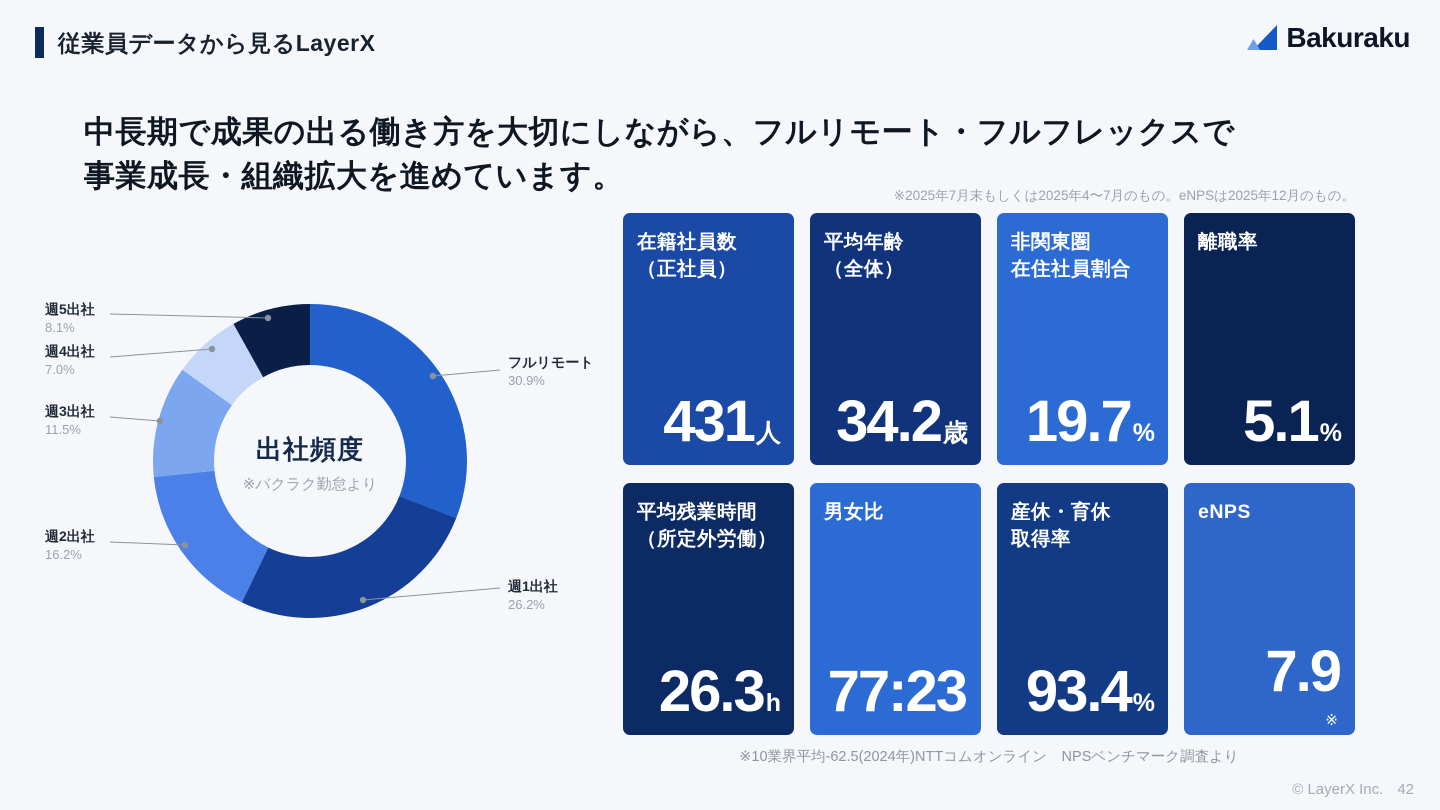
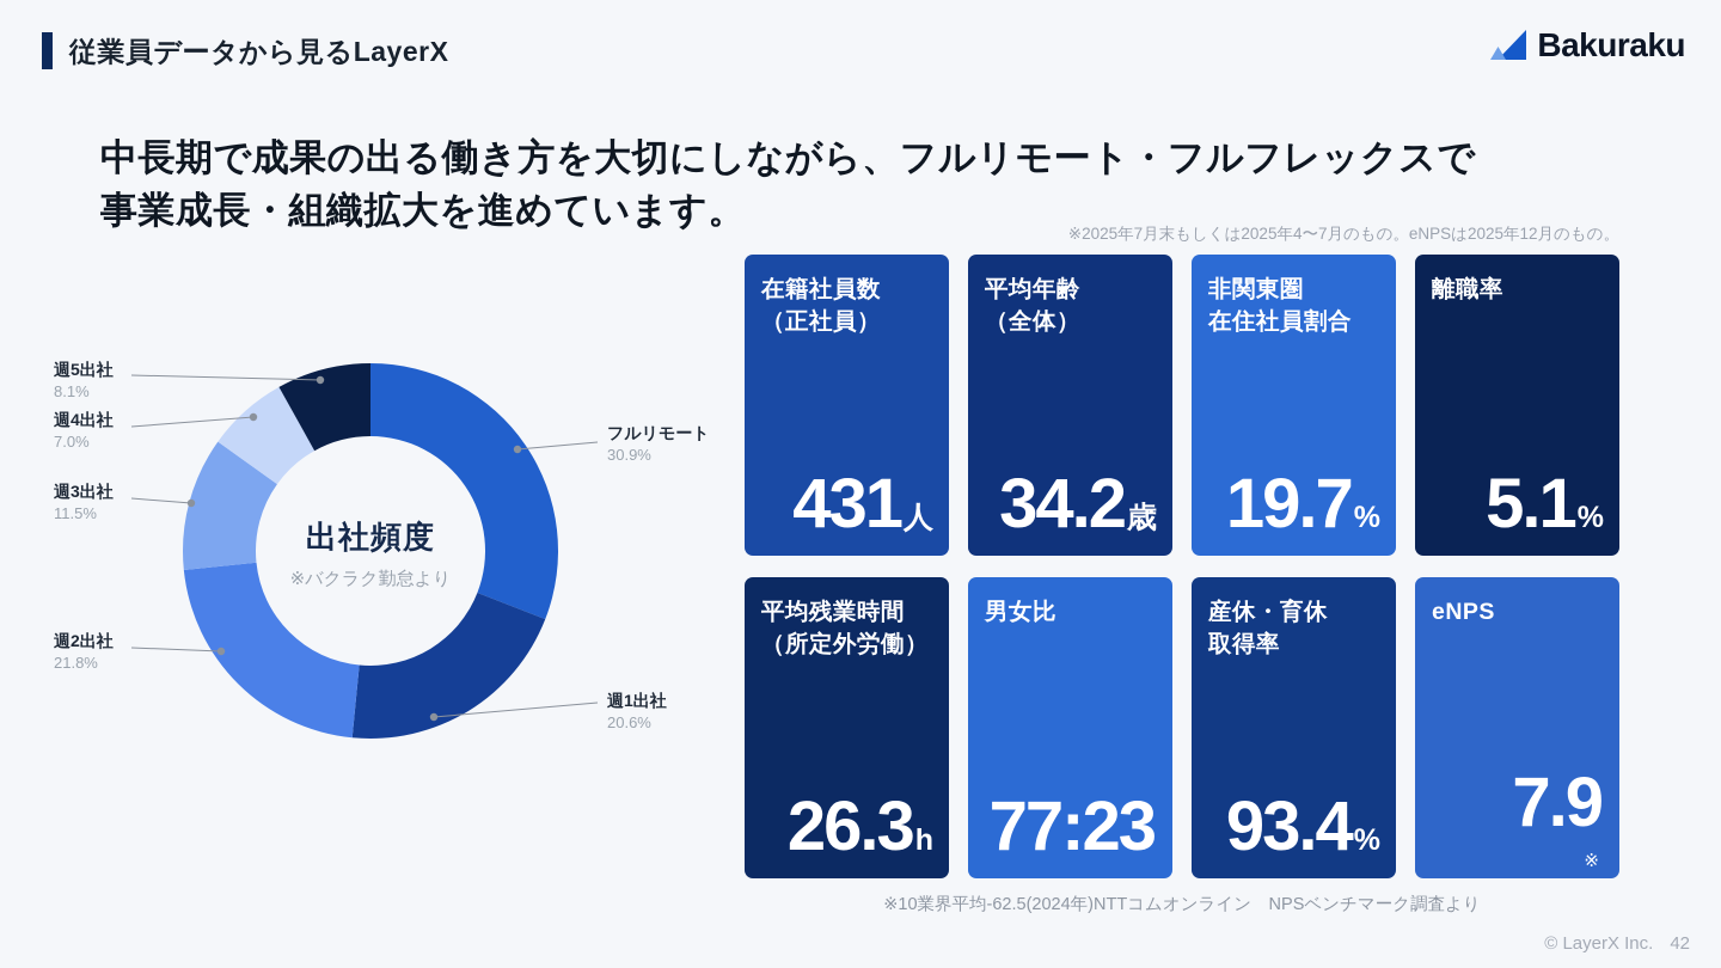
週1出社: 26.2% -> 20.6%
週2出社: 16.2% -> 21.8%
